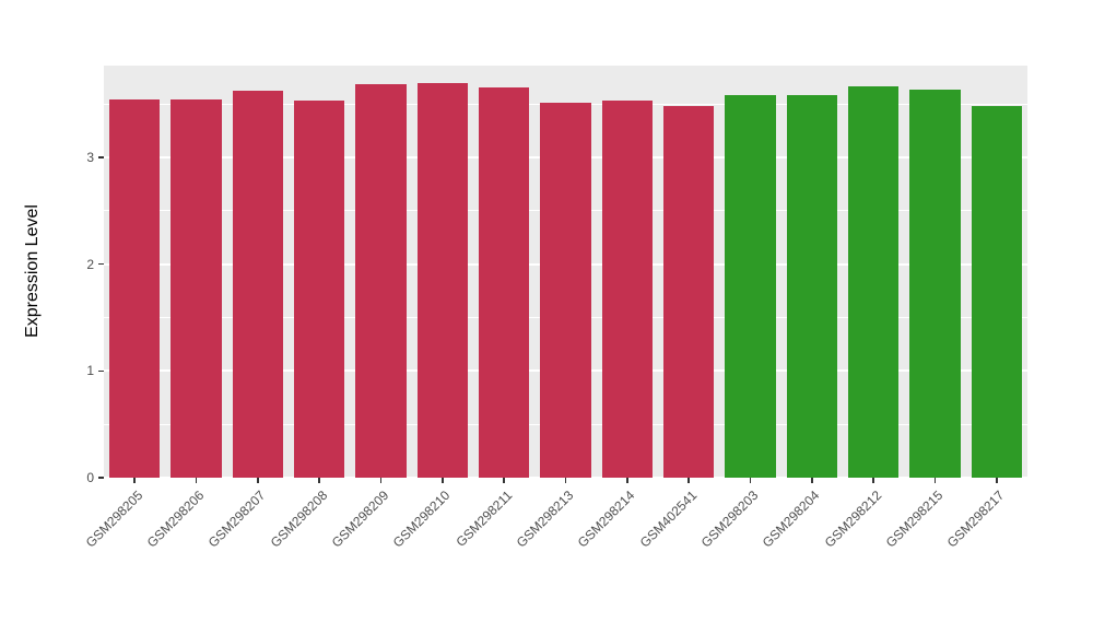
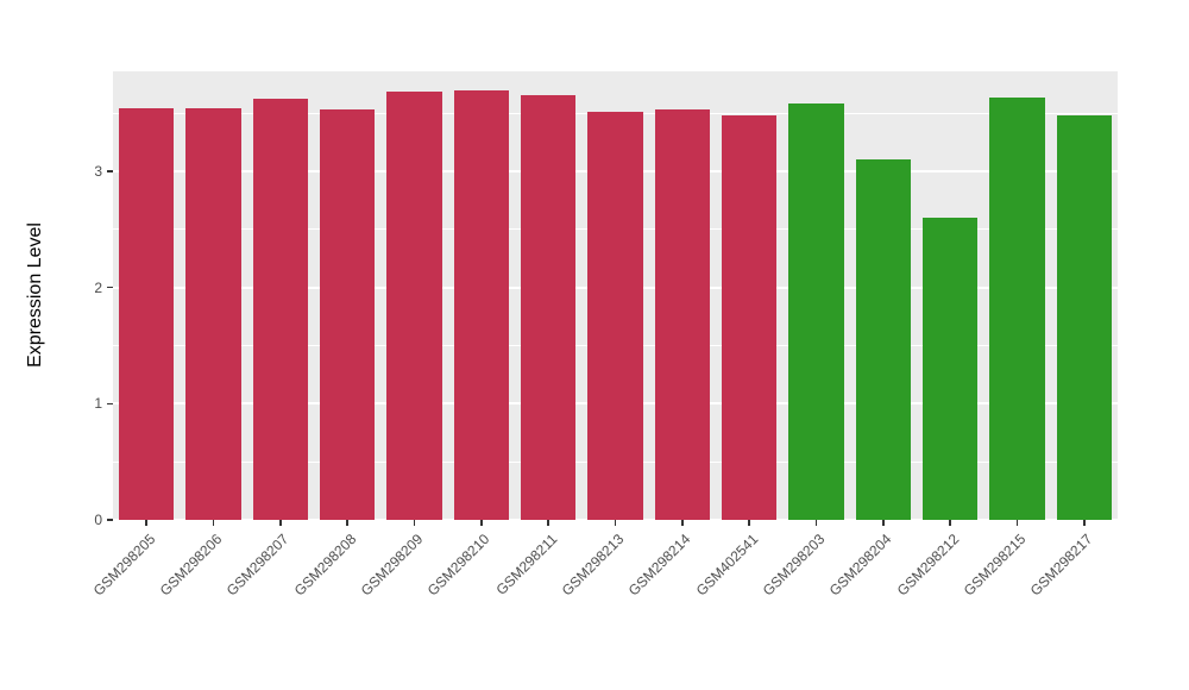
GSM298204: 3.6 -> 3.1
GSM298212: 3.7 -> 2.6
